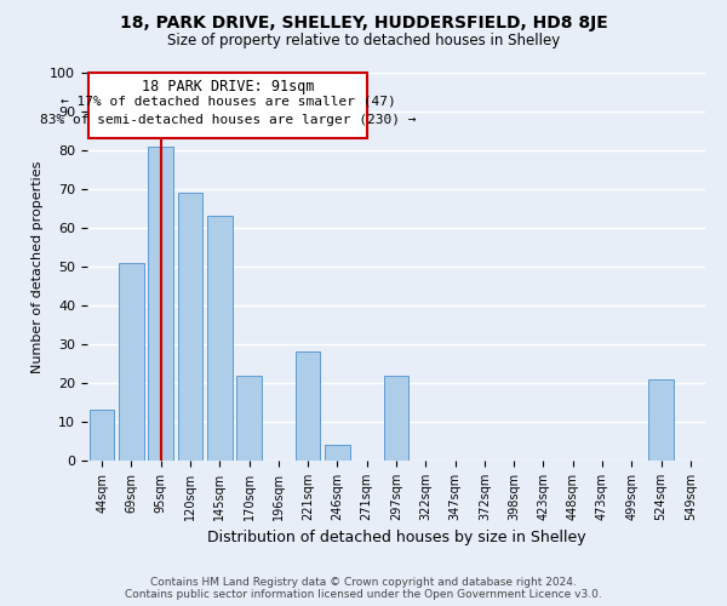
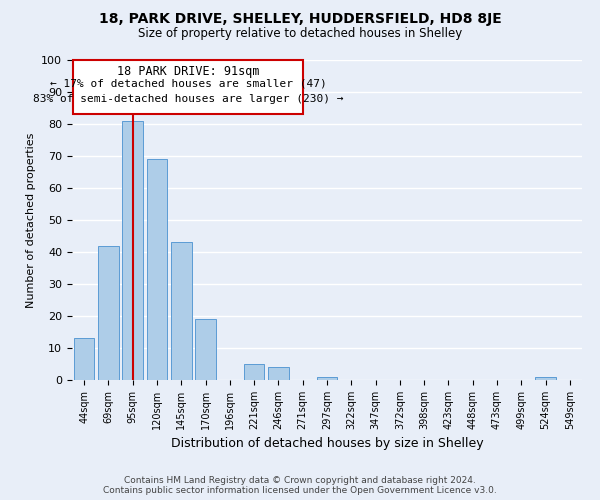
69sqm: 51 -> 42
145sqm: 63 -> 43
170sqm: 22 -> 19
221sqm: 28 -> 5
297sqm: 22 -> 1
524sqm: 21 -> 1
